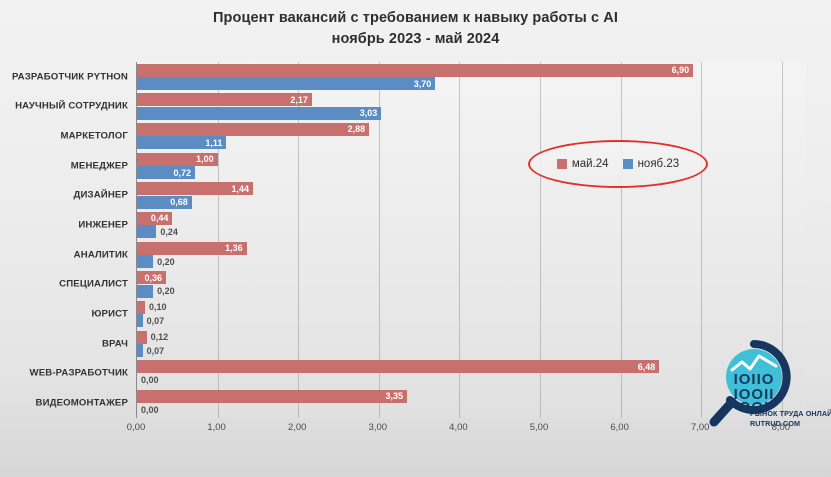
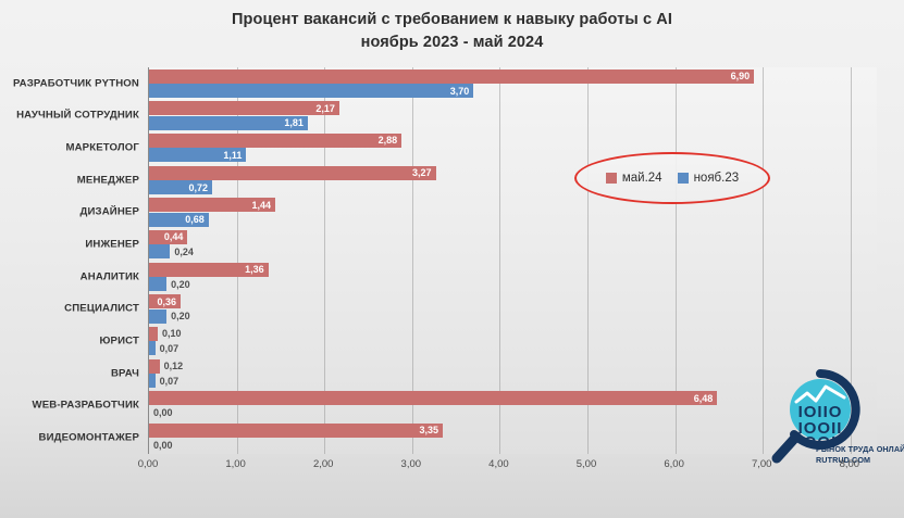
нояб.23/НАУЧНЫЙ СОТРУДНИК: 3,03 -> 1,81
май.24/МЕНЕДЖЕР: 1,00 -> 3,27
